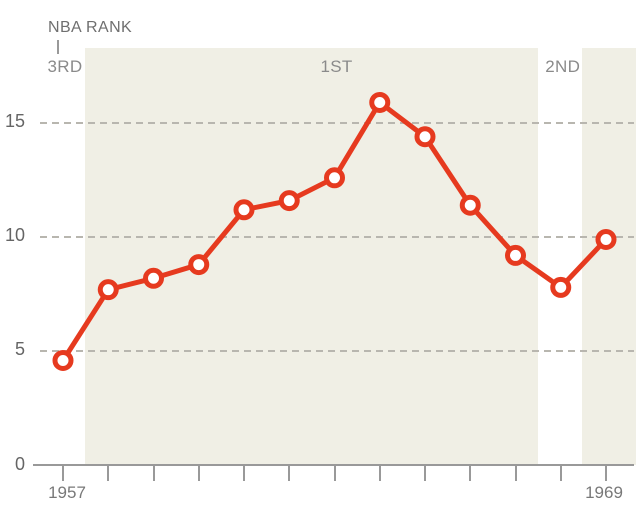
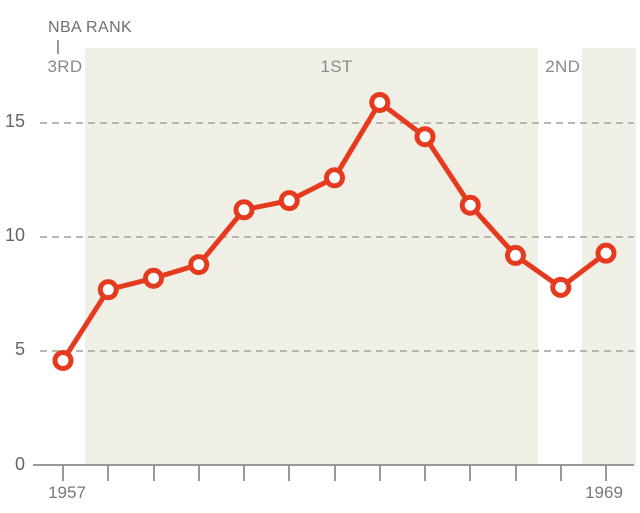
1969: 9.9 -> 9.3
